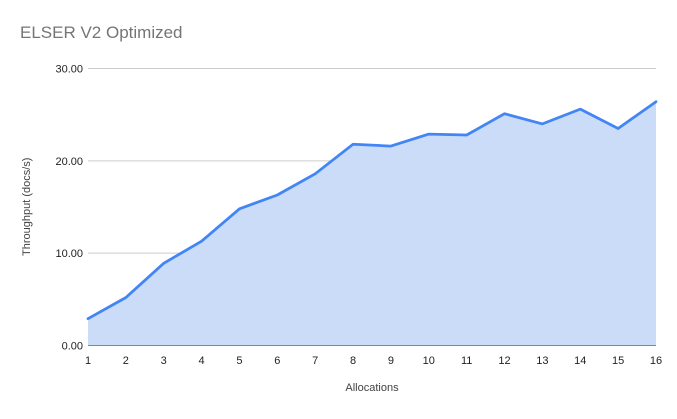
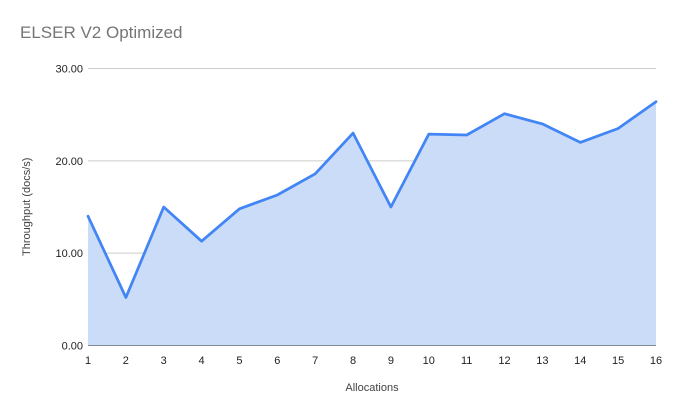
1: 3 -> 14
3: 9 -> 15
8: 22 -> 23
9: 22 -> 15
14: 26 -> 22
